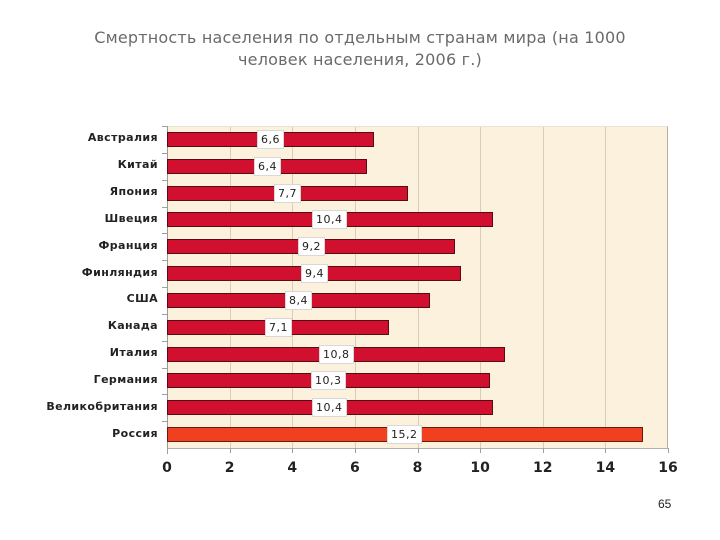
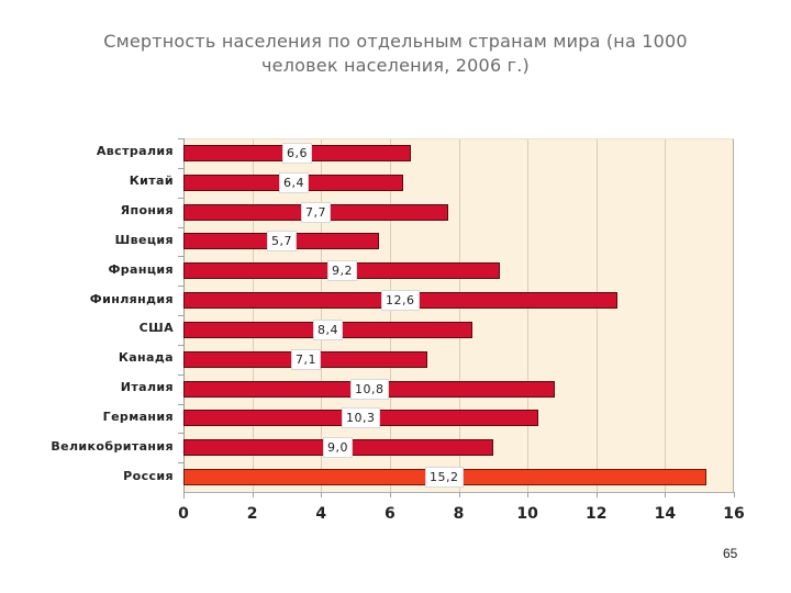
Швеция: 10,4 -> 5,7
Финляндия: 9,4 -> 12,6
Великобритания: 10,4 -> 9,0
